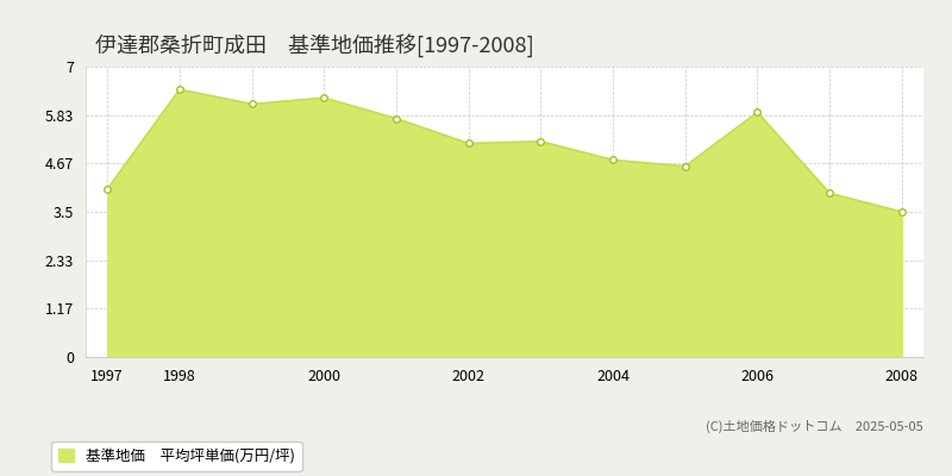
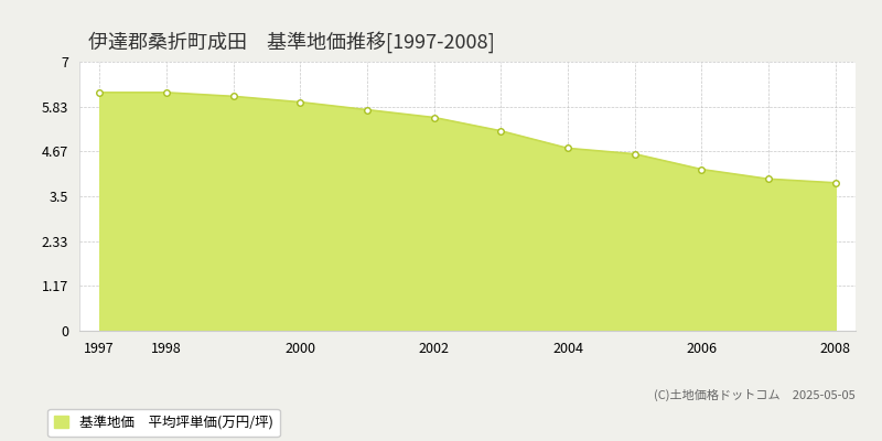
1997: 4.05 -> 6.20
1998: 6.45 -> 6.20
2000: 6.25 -> 5.95
2002: 5.15 -> 5.55
2006: 5.90 -> 4.20
2008: 3.50 -> 3.85
